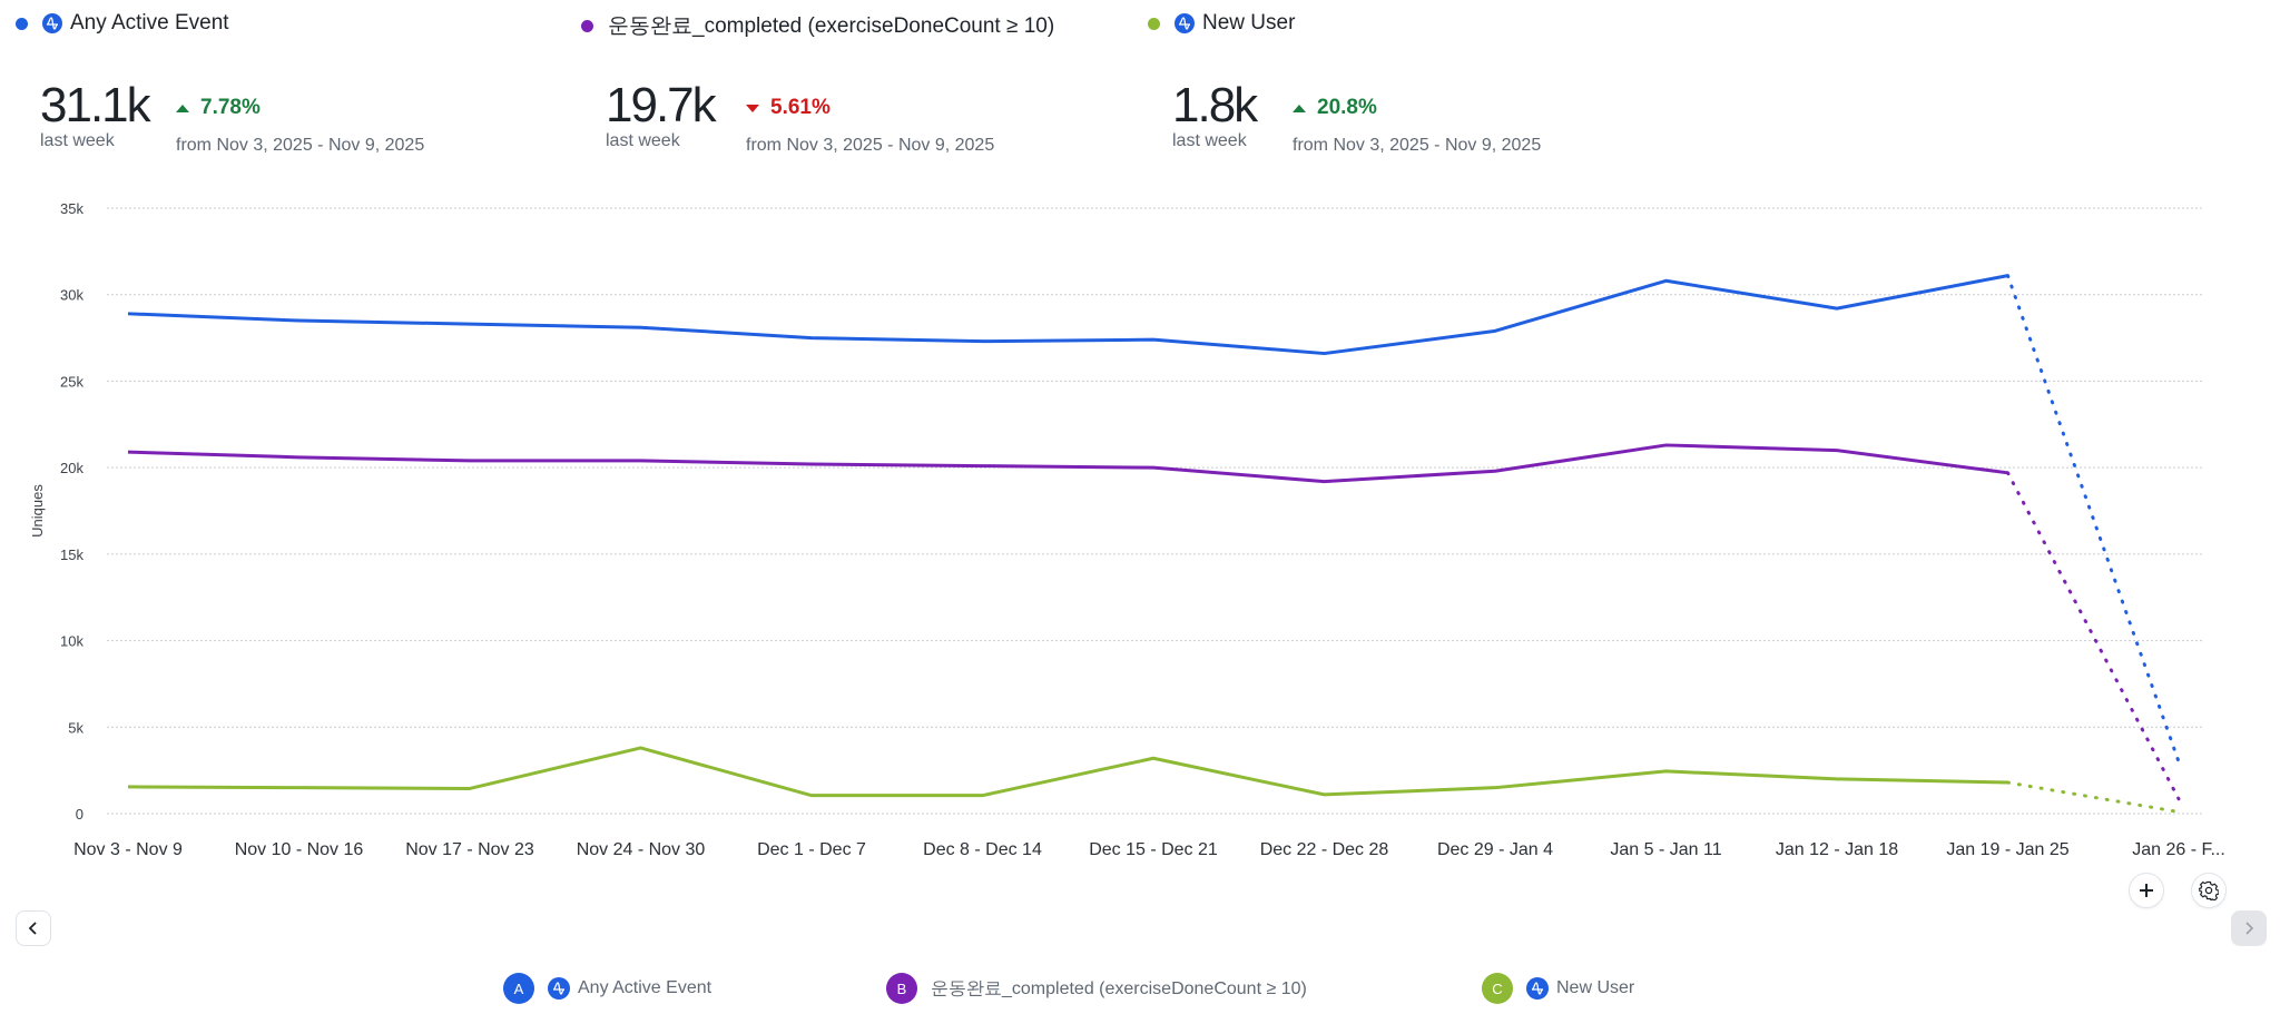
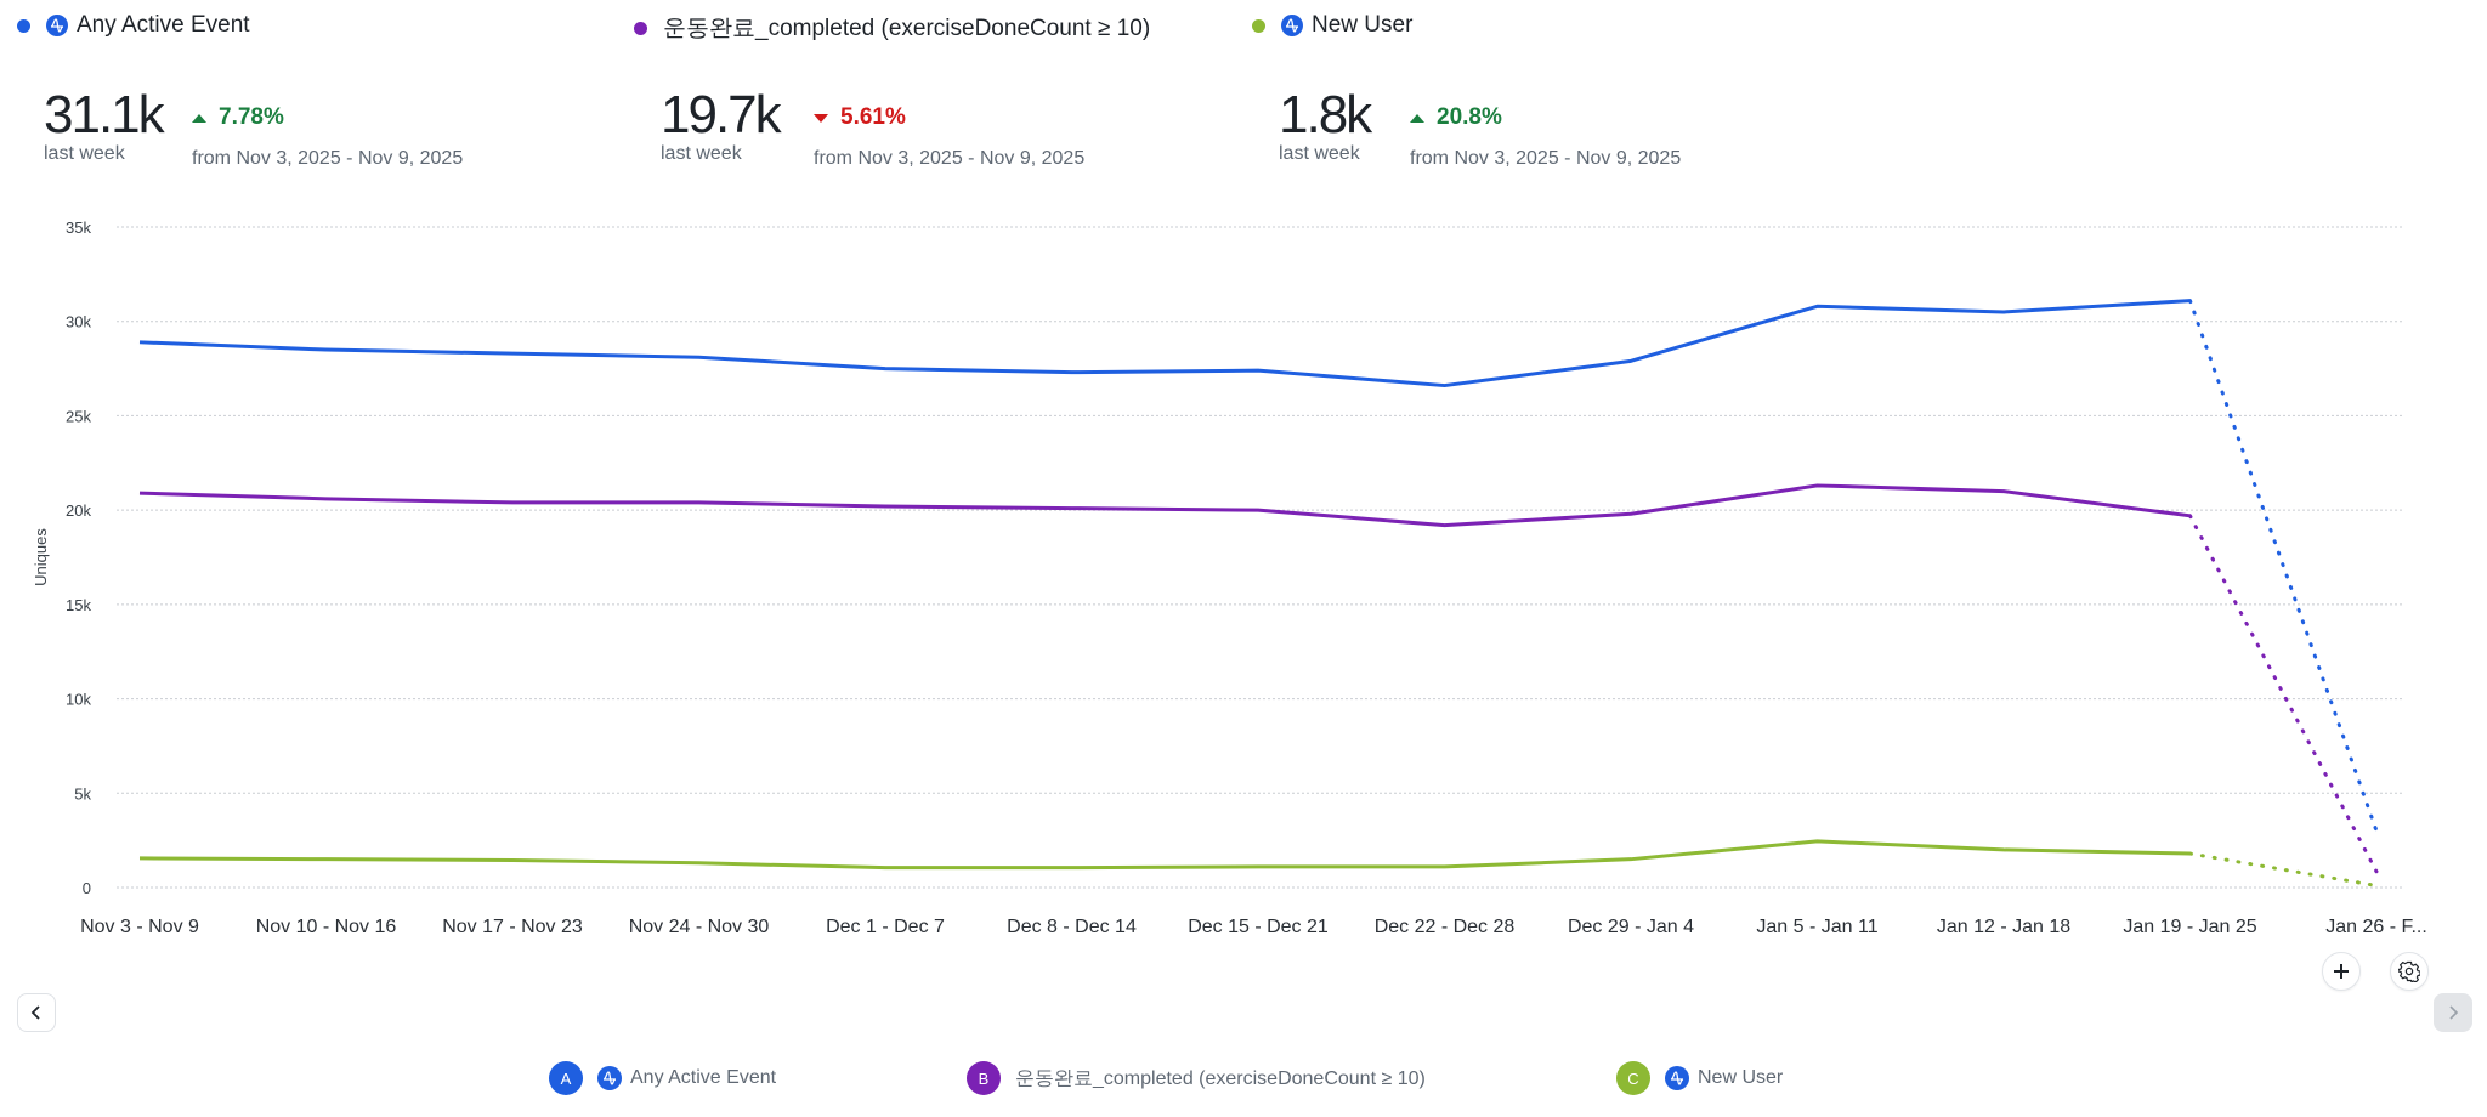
New User/Nov 24 - Nov 30: 3.8k -> 1.3k
New User/Dec 15 - Dec 21: 3.2k -> 1.1k
Any Active Event/Jan 12 - Jan 18: 29.2k -> 30.5k
